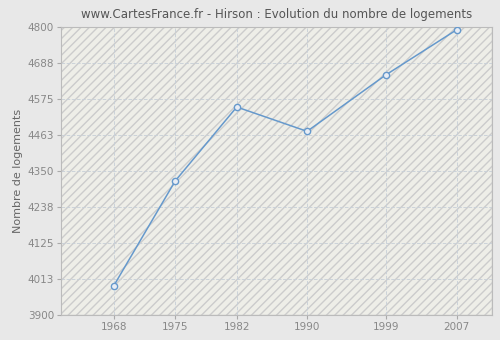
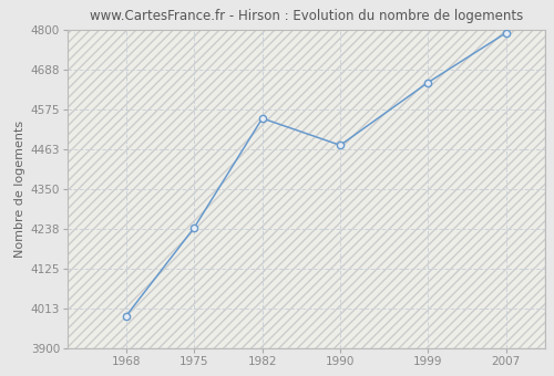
1975: 4318 -> 4240
